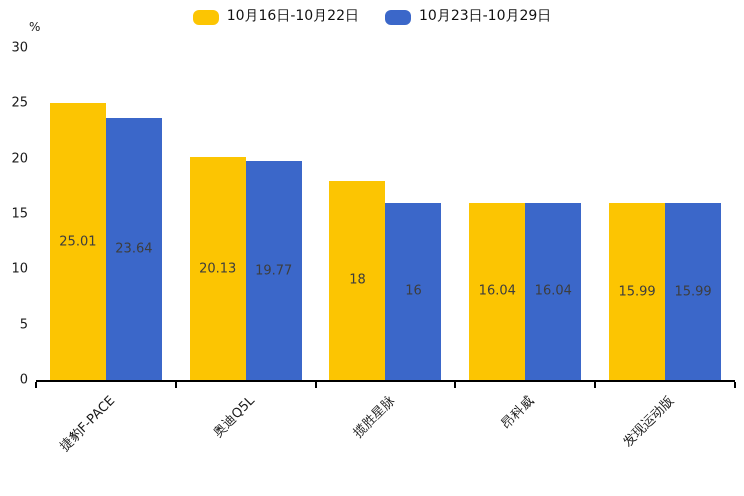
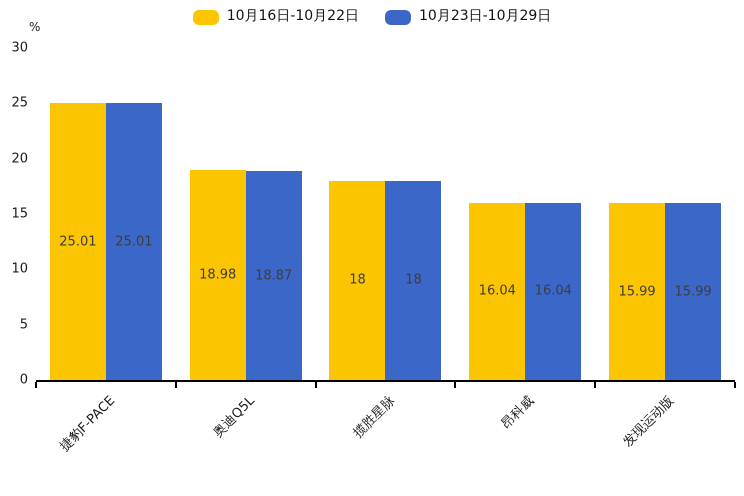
10月23日-10月29日/捷豹F-PACE: 23.64 -> 25.01
10月16日-10月22日/奥迪Q5L: 20.13 -> 18.98
10月23日-10月29日/奥迪Q5L: 19.77 -> 18.87
10月23日-10月29日/揽胜星脉: 16 -> 18
